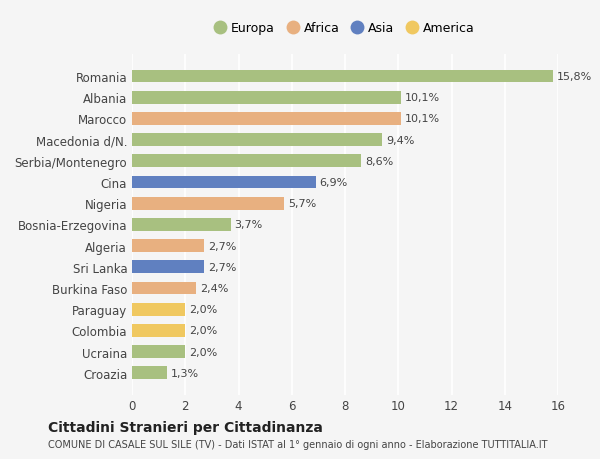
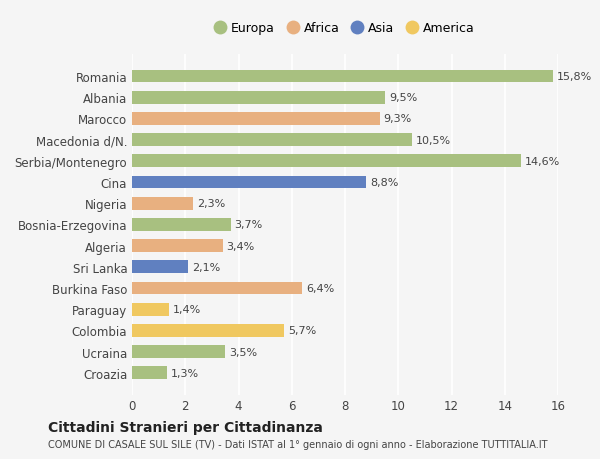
Albania: 10,1% -> 9,5%
Marocco: 10,1% -> 9,3%
Macedonia d/N.: 9,4% -> 10,5%
Serbia/Montenegro: 8,6% -> 14,6%
Cina: 6,9% -> 8,8%
Nigeria: 5,7% -> 2,3%
Algeria: 2,7% -> 3,4%
Sri Lanka: 2,7% -> 2,1%
Burkina Faso: 2,4% -> 6,4%
Paraguay: 2,0% -> 1,4%
Colombia: 2,0% -> 5,7%
Ucraina: 2,0% -> 3,5%
